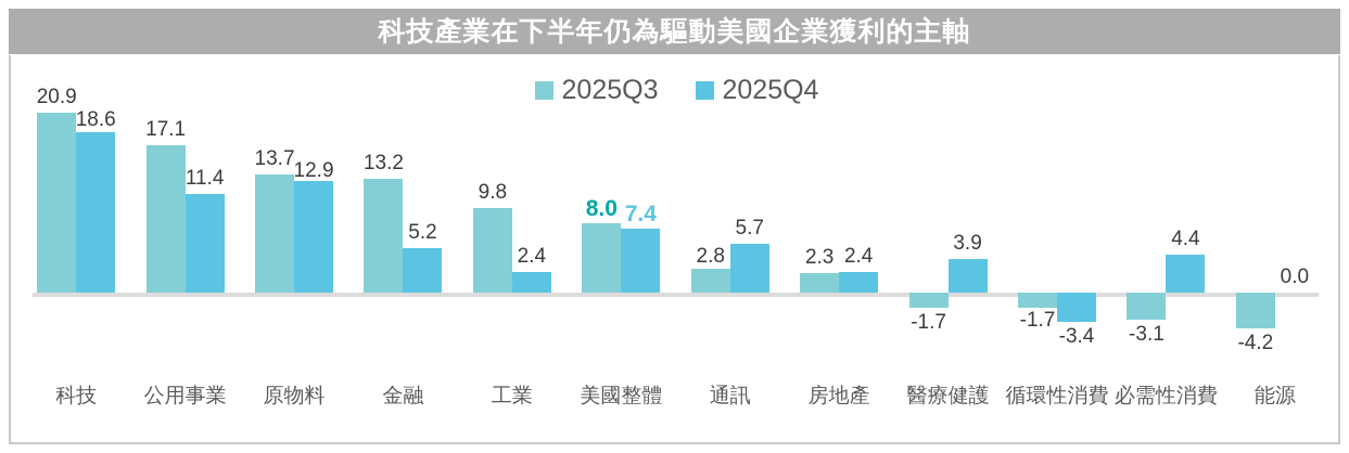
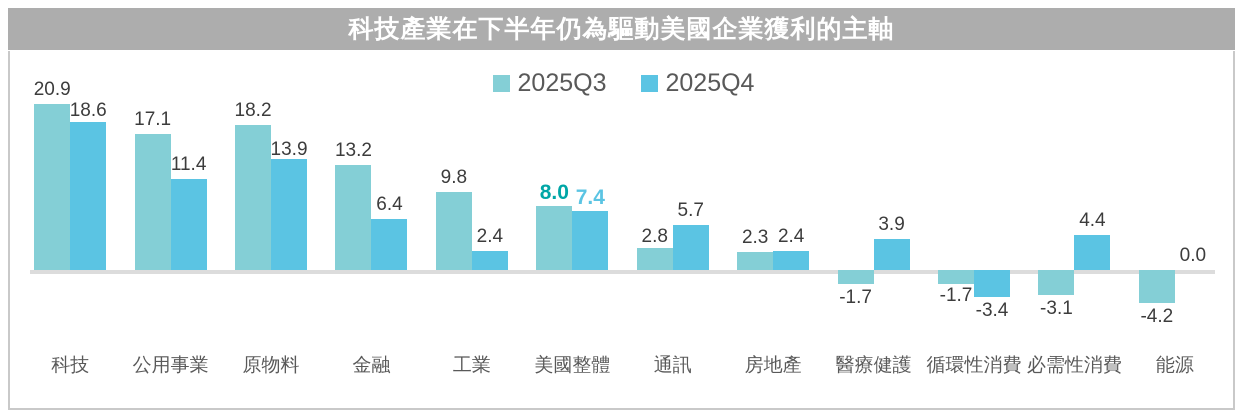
2025Q3/原物料: 13.7 -> 18.2
2025Q4/原物料: 12.9 -> 13.9
2025Q4/金融: 5.2 -> 6.4
